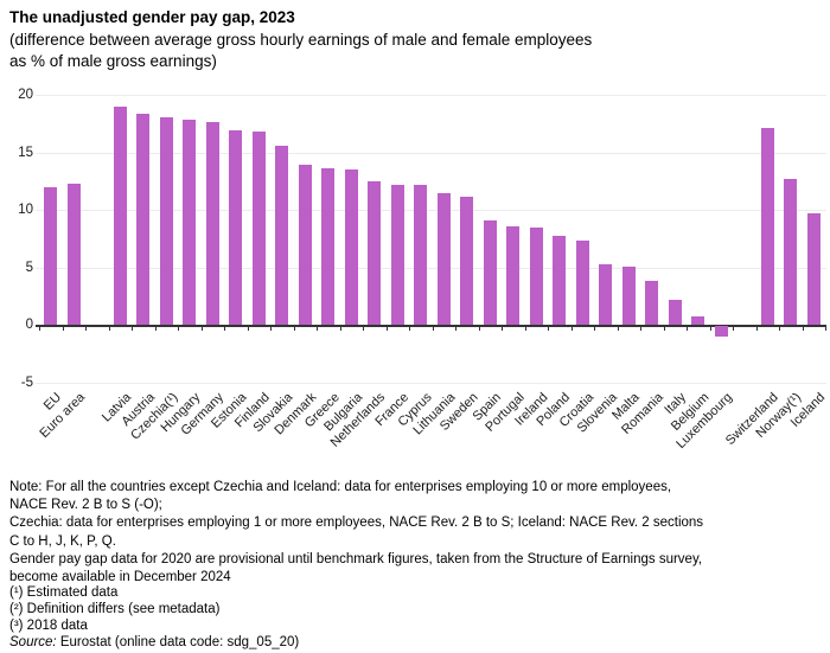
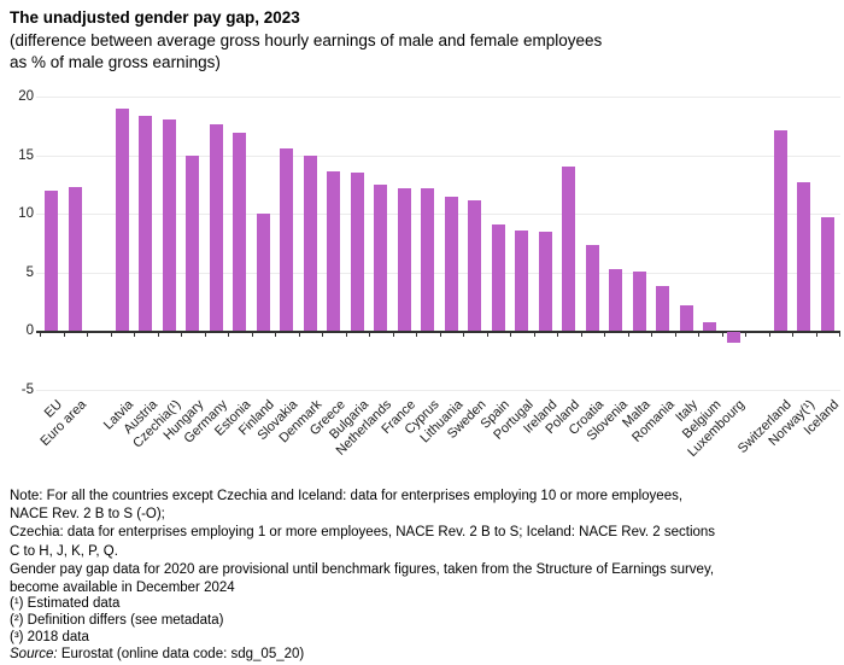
Hungary: 18 -> 15
Finland: 17 -> 10
Denmark: 14 -> 15
Poland: 8 -> 14
